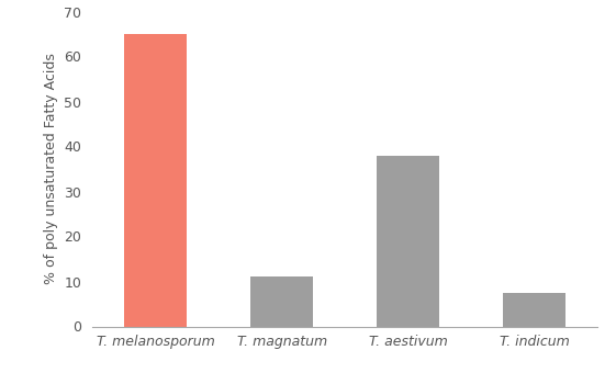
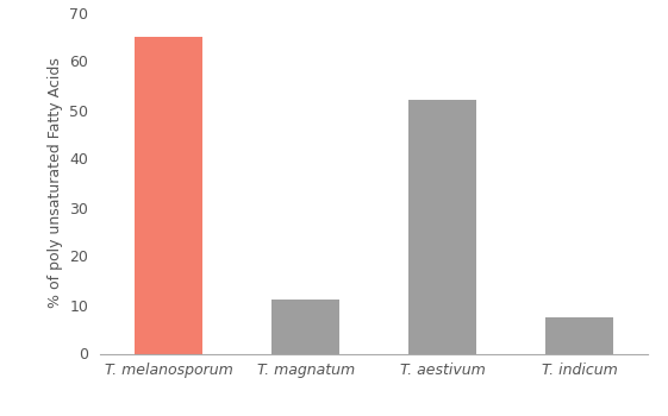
T. aestivum: 38.0 -> 52.0
